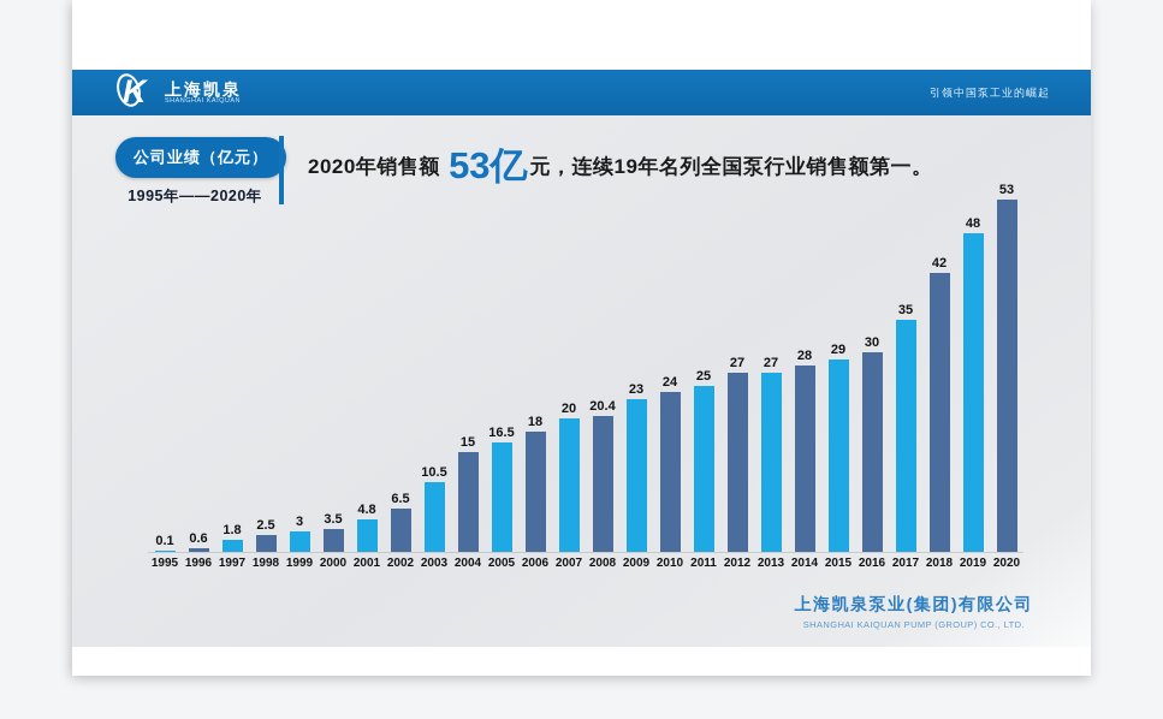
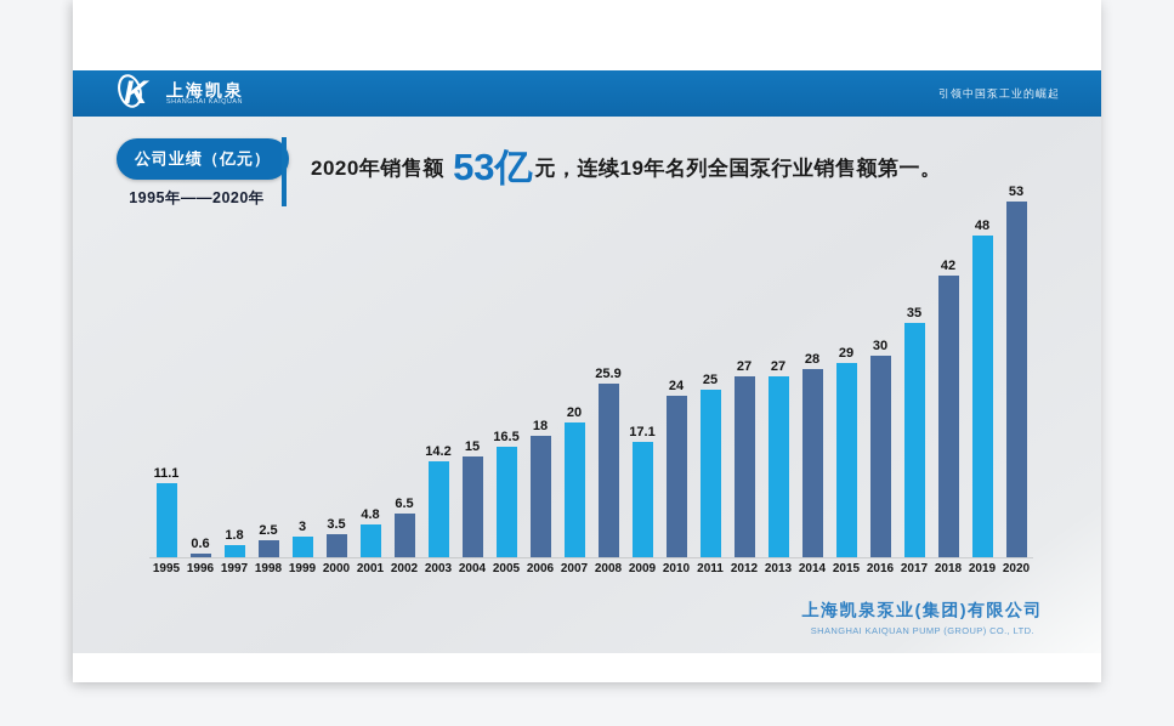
1995: 0.1 -> 11.1
2003: 10.5 -> 14.2
2008: 20.4 -> 25.9
2009: 23 -> 17.1
